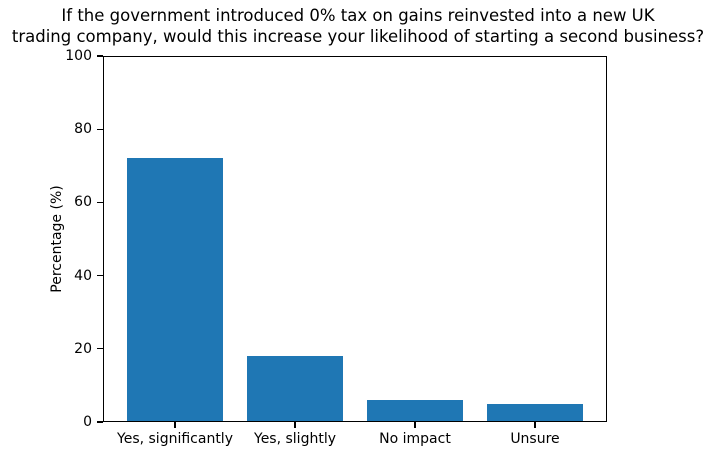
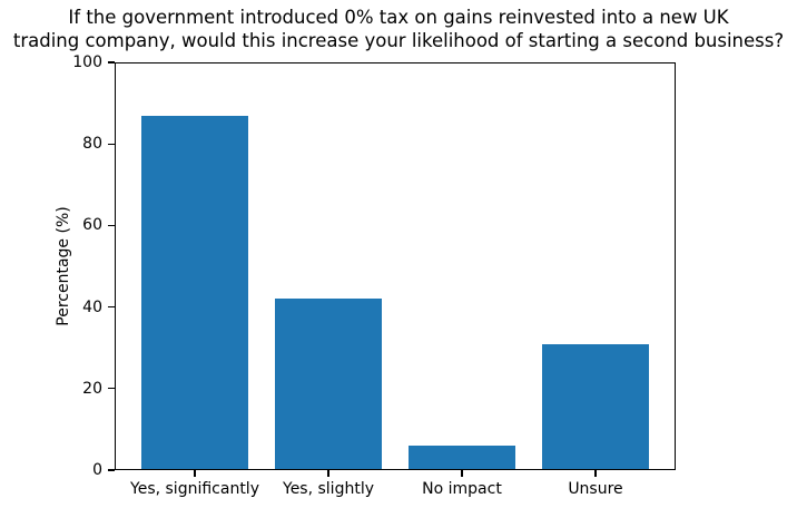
Yes, significantly: 72 -> 87
Yes, slightly: 18 -> 42
Unsure: 5 -> 31
